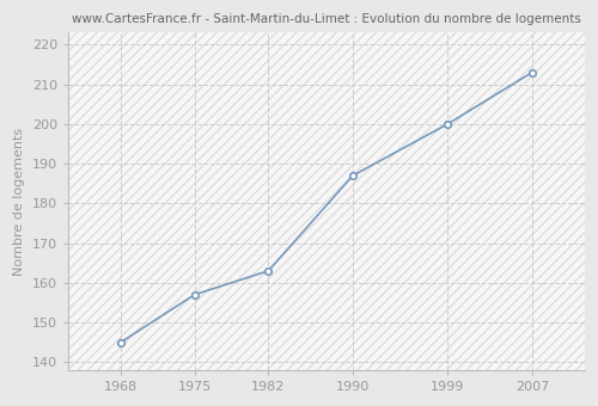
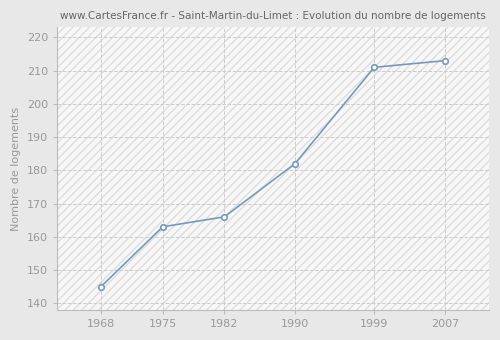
1975: 157 -> 163
1982: 163 -> 166
1990: 187 -> 182
1999: 200 -> 211
